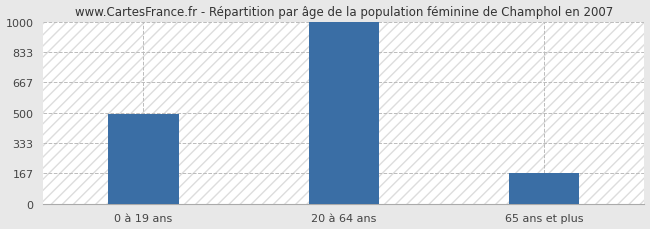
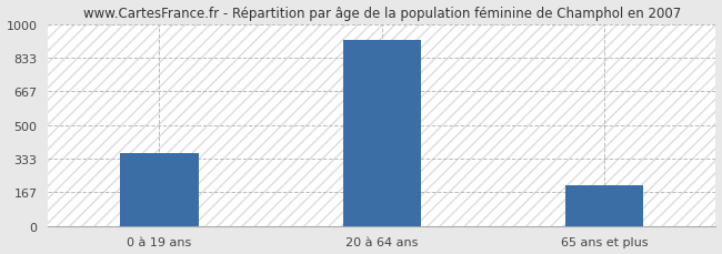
0 à 19 ans: 490 -> 360
20 à 64 ans: 1000 -> 920
65 ans et plus: 170 -> 200
